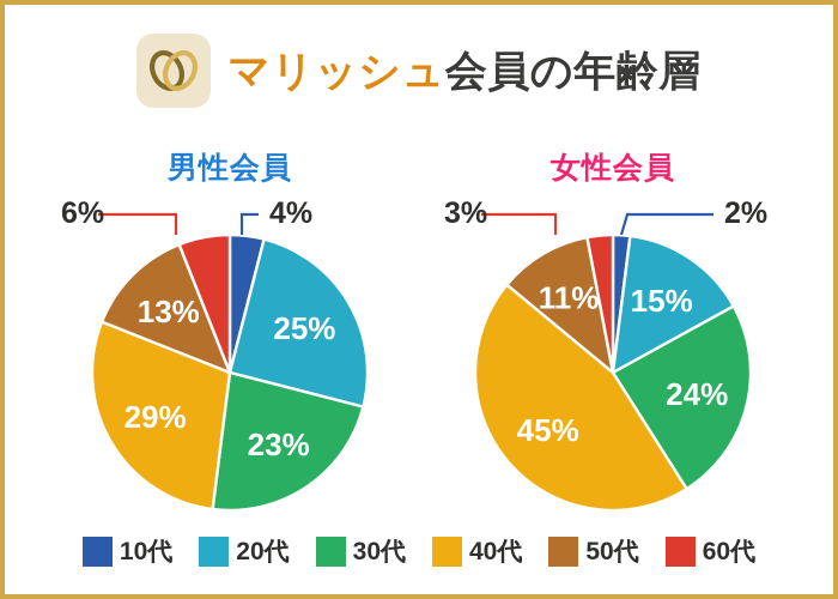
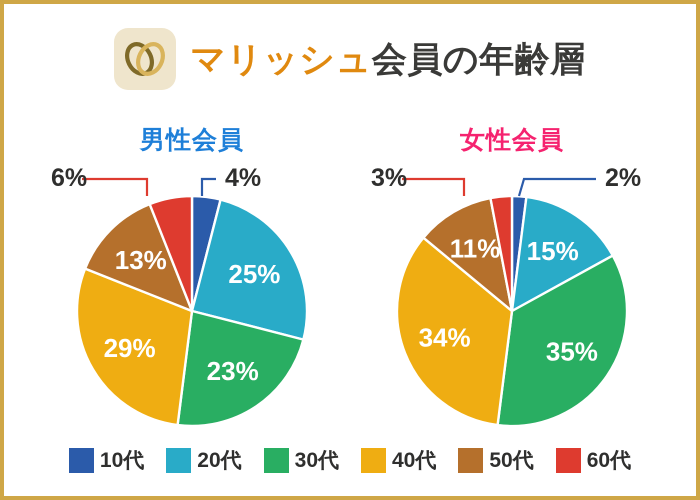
女性会員/30代: 24% -> 35%
女性会員/40代: 45% -> 34%
